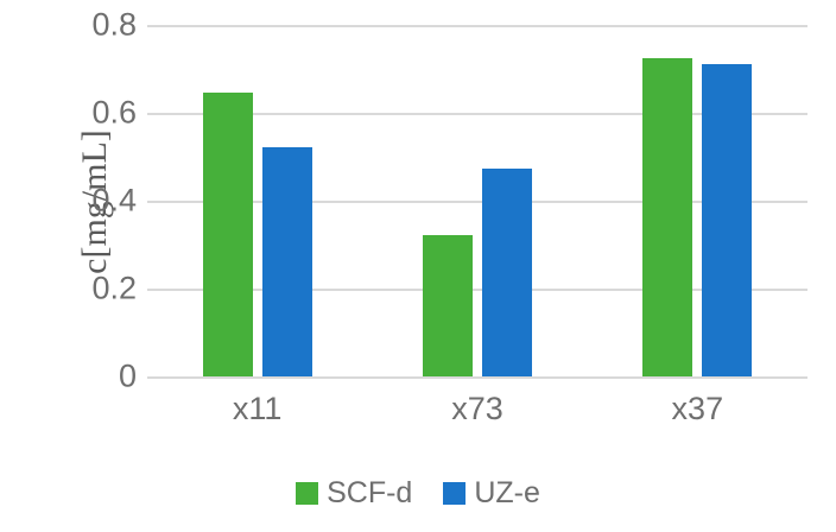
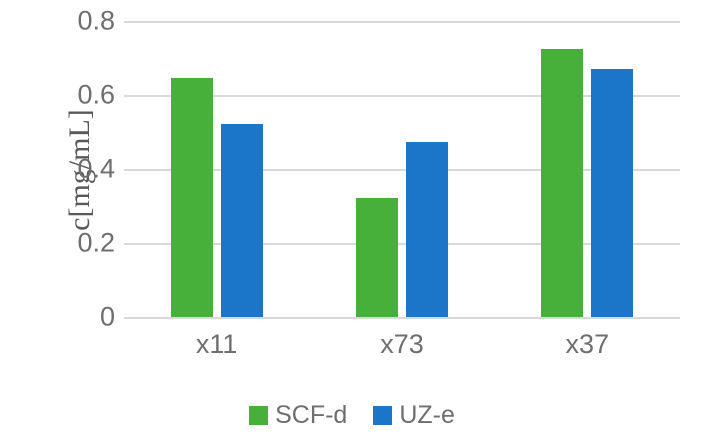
UZ-e/x37: 0.71 -> 0.67
